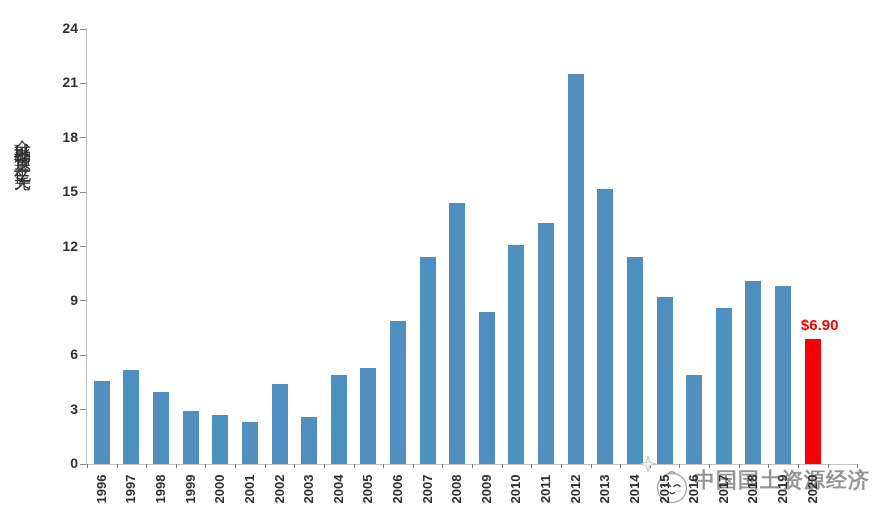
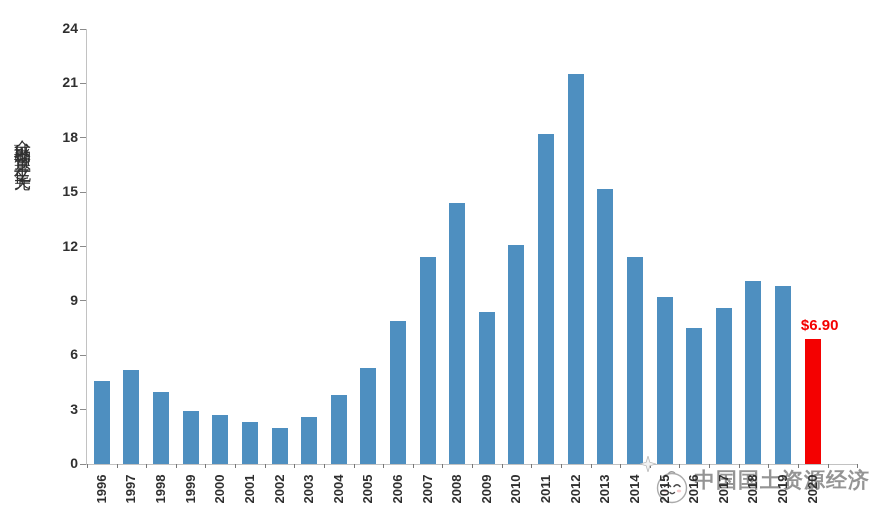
2002: 4.4 -> 2.0
2004: 4.9 -> 3.8
2011: 13.3 -> 18.2
2016: 4.9 -> 7.5
